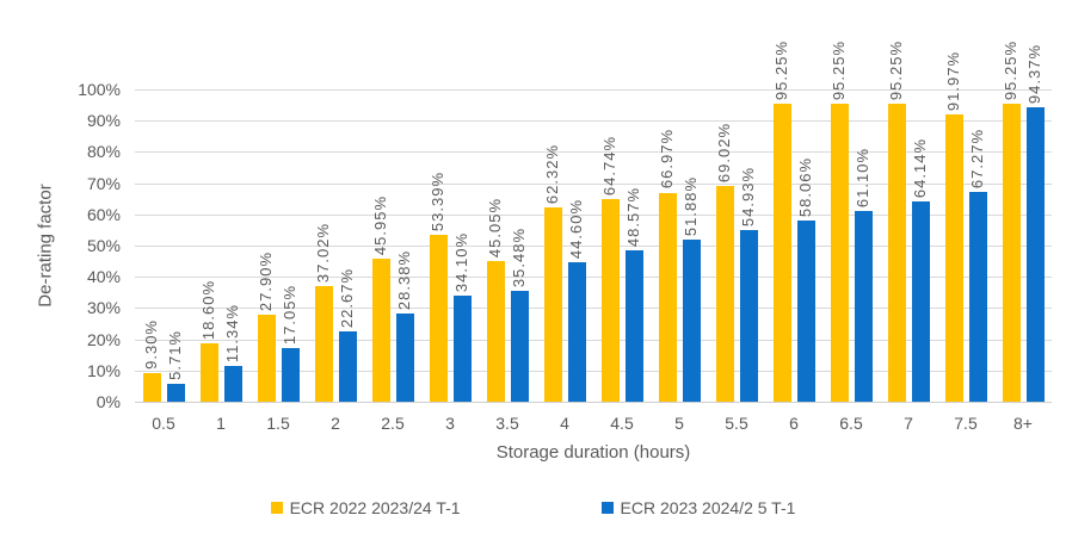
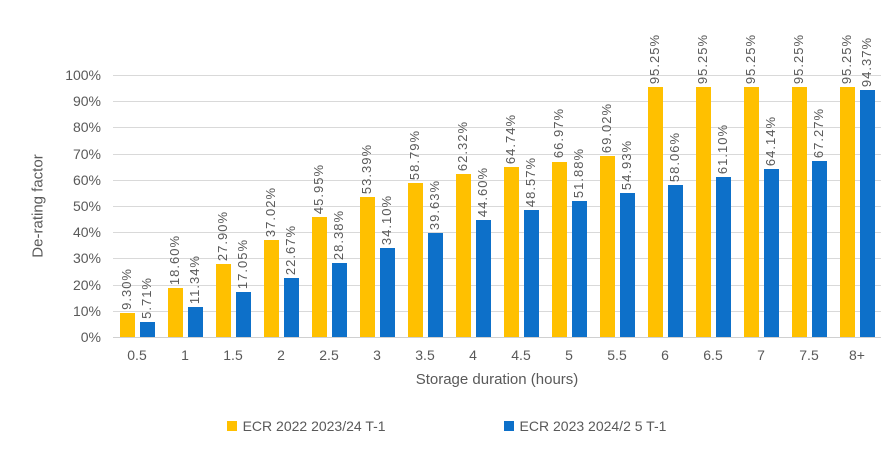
ECR 2022 2023/24 T-1/3.5: 45.05% -> 58.79%
ECR 2023 2024/2 5 T-1/3.5: 35.48% -> 39.63%
ECR 2022 2023/24 T-1/7.5: 91.97% -> 95.25%
